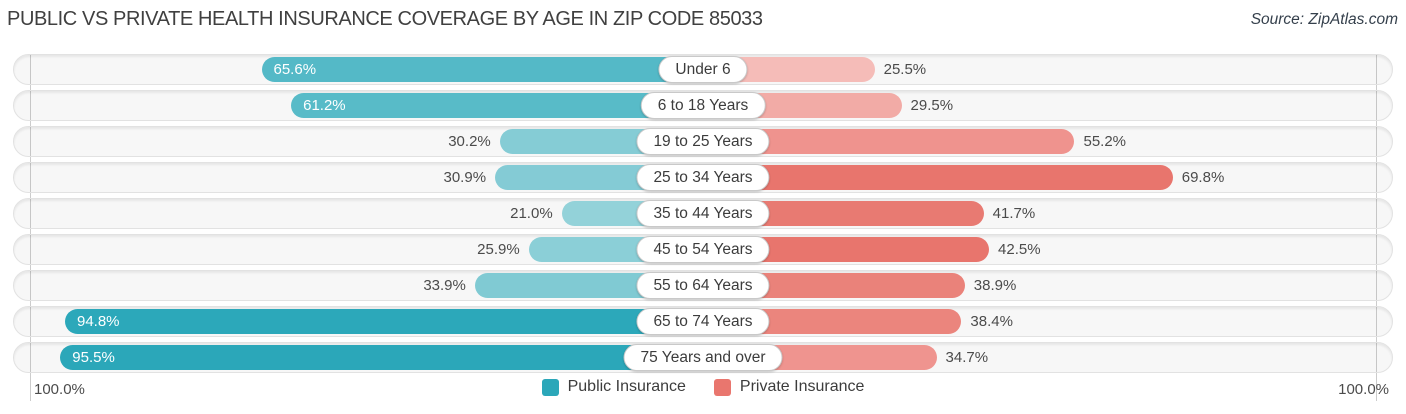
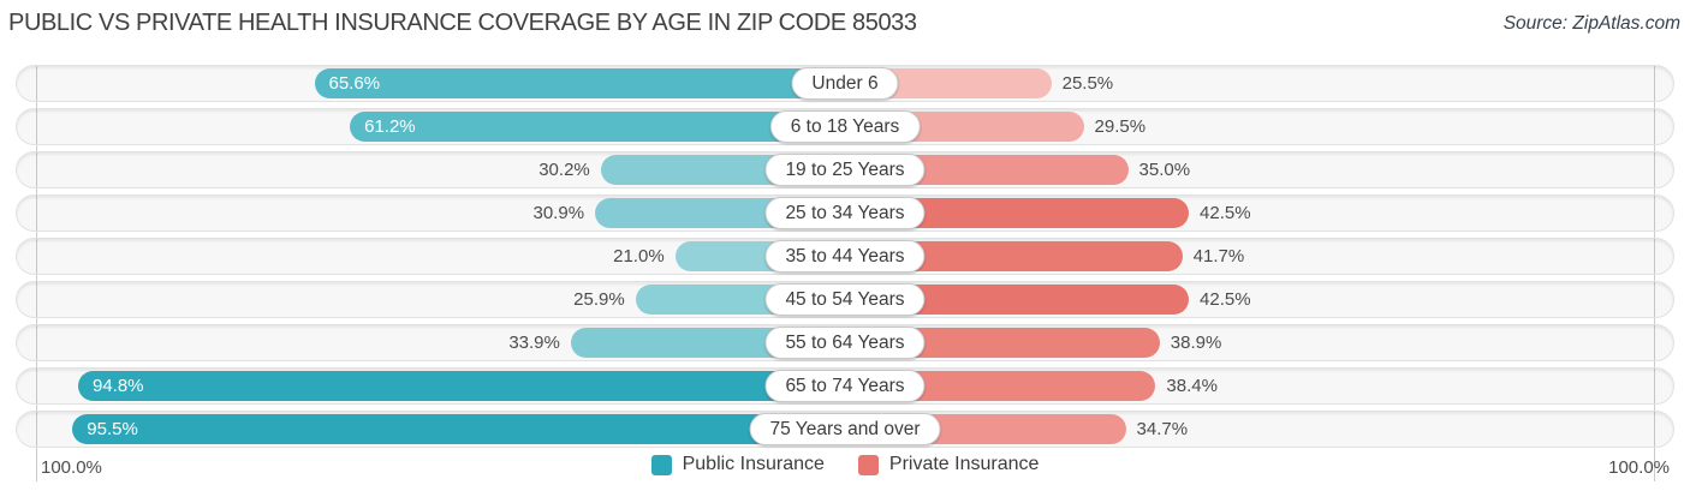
Private Insurance/19 to 25 Years: 55.2% -> 35.0%
Private Insurance/25 to 34 Years: 69.8% -> 42.5%
